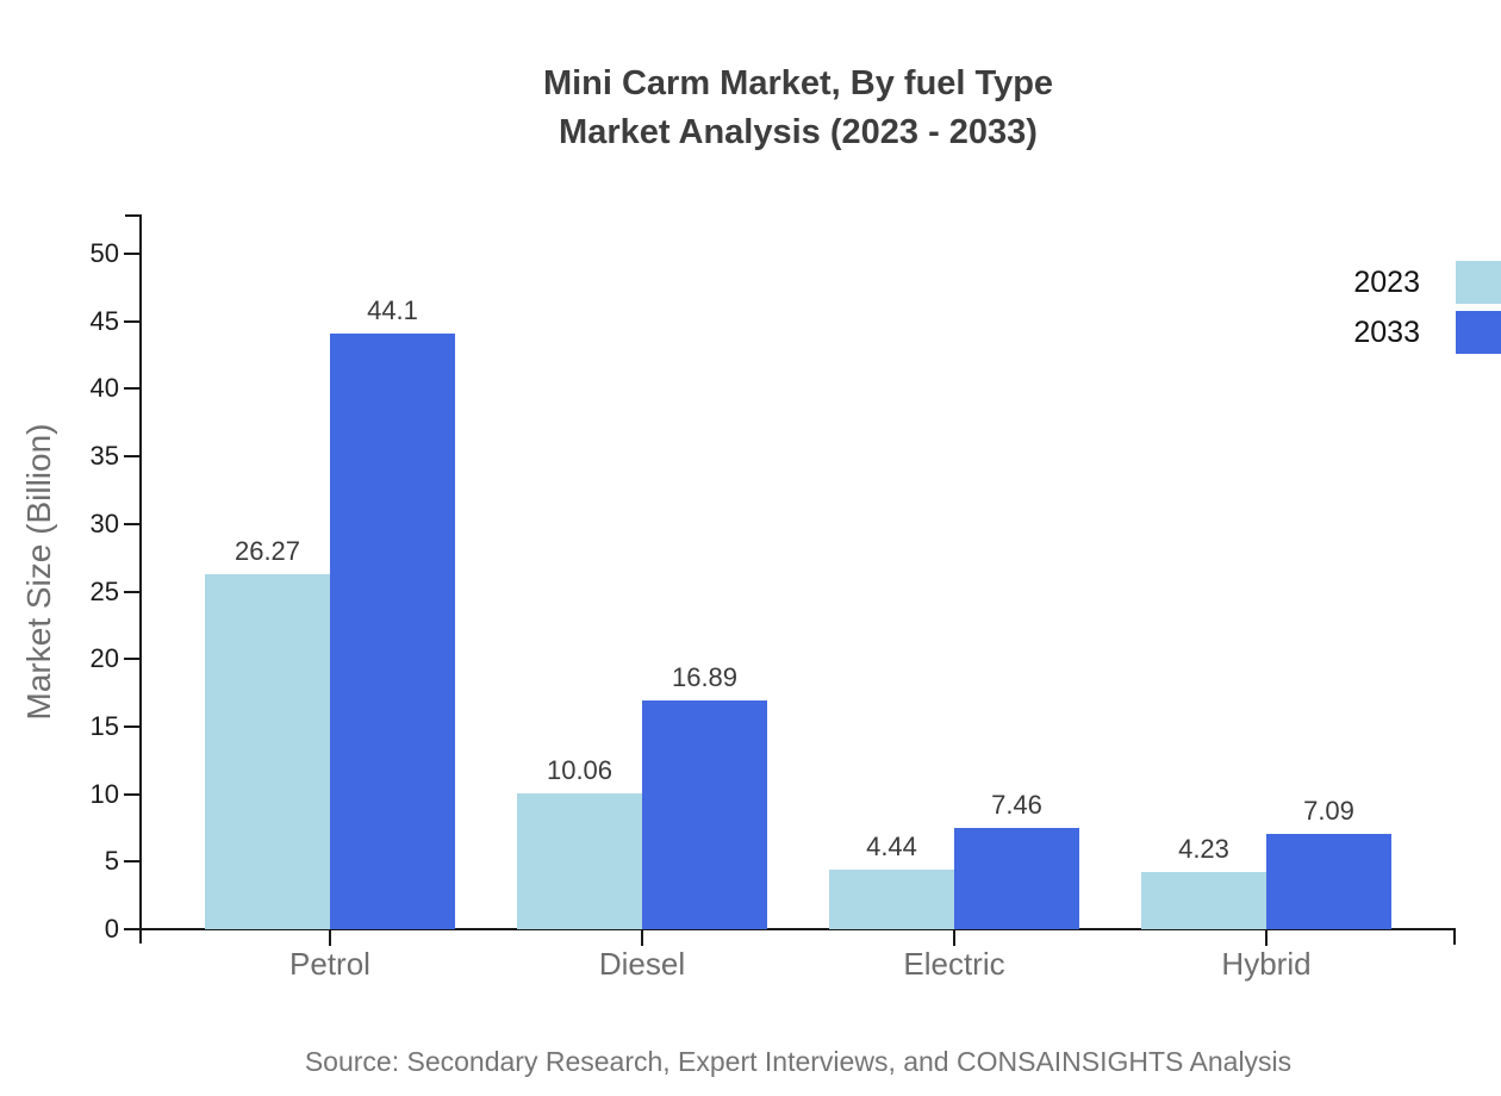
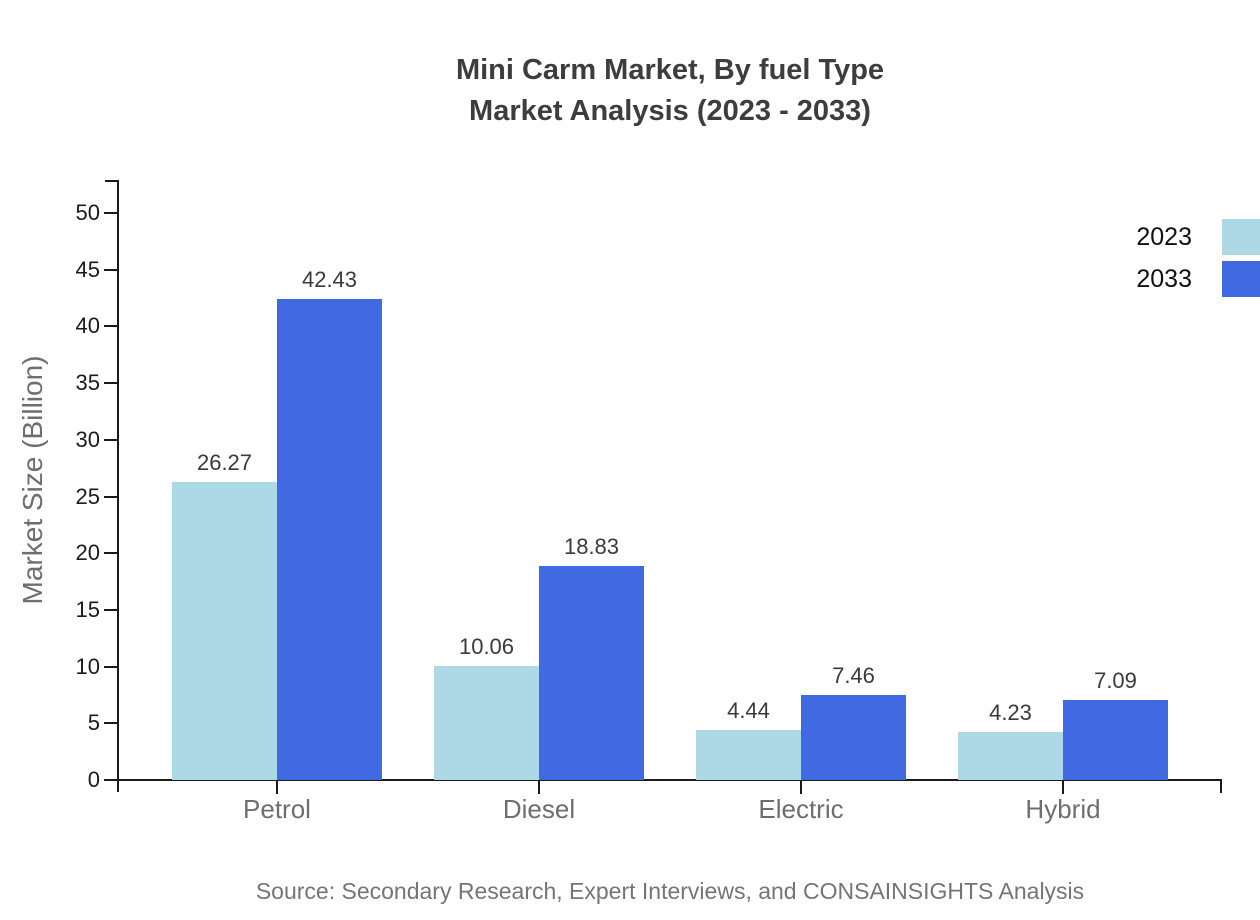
2033/Petrol: 44.1 -> 42.43
2033/Diesel: 16.89 -> 18.83
